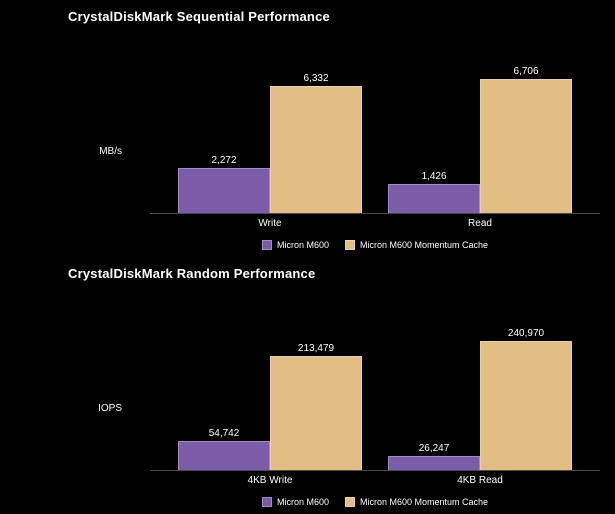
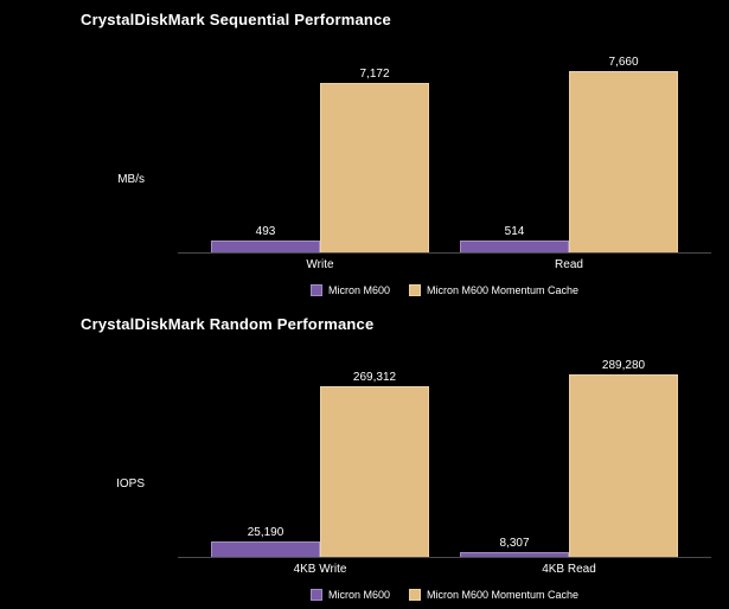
CrystalDiskMark Sequential Performance/Micron M600/Write: 2,272 -> 493
CrystalDiskMark Sequential Performance/Micron M600 Momentum Cache/Write: 6,332 -> 7,172
CrystalDiskMark Sequential Performance/Micron M600/Read: 1,426 -> 514
CrystalDiskMark Sequential Performance/Micron M600 Momentum Cache/Read: 6,706 -> 7,660
CrystalDiskMark Random Performance/Micron M600/4KB Write: 54,742 -> 25,190
CrystalDiskMark Random Performance/Micron M600 Momentum Cache/4KB Write: 213,479 -> 269,312
CrystalDiskMark Random Performance/Micron M600/4KB Read: 26,247 -> 8,307
CrystalDiskMark Random Performance/Micron M600 Momentum Cache/4KB Read: 240,970 -> 289,280
